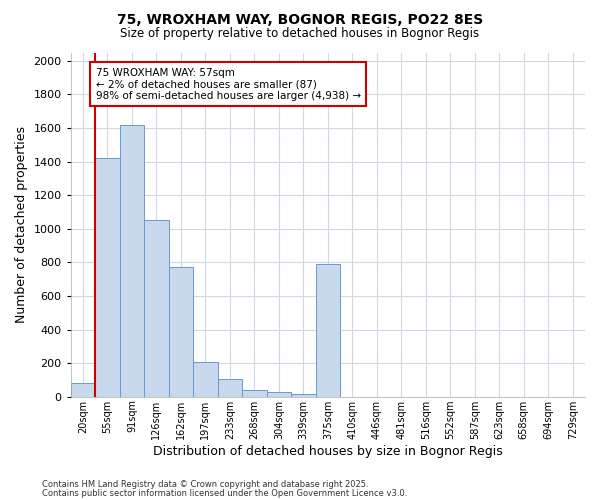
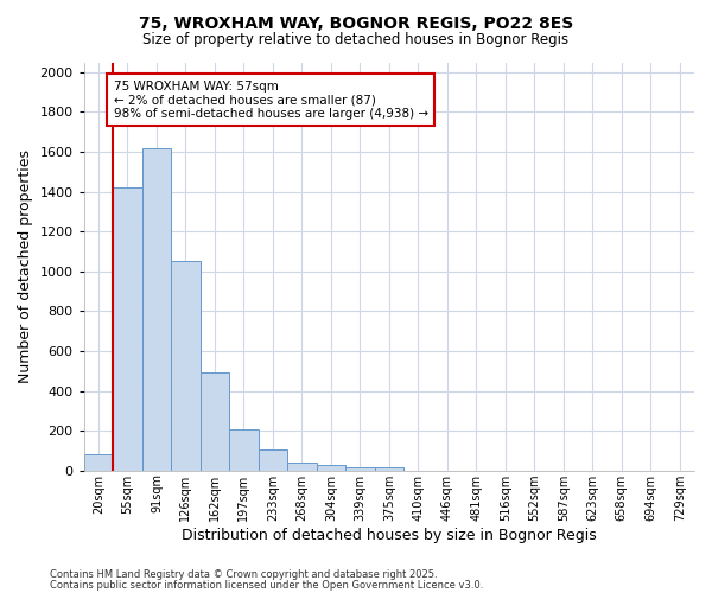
162sqm: 770 -> 490
375sqm: 790 -> 20
